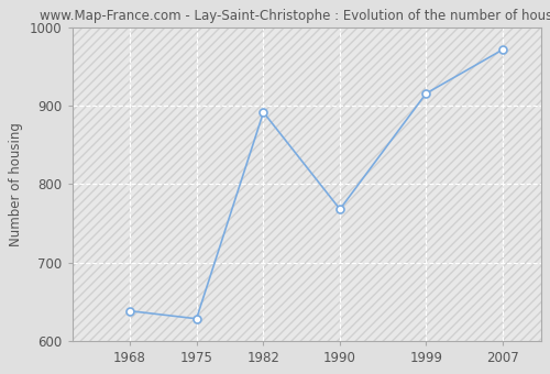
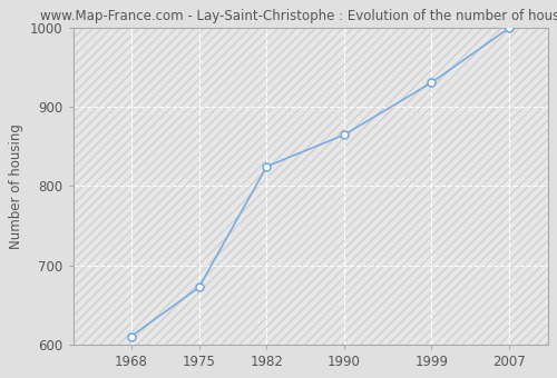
1968: 638 -> 610
1975: 628 -> 672
1982: 892 -> 825
1990: 768 -> 865
1999: 916 -> 931
2007: 972 -> 1000
